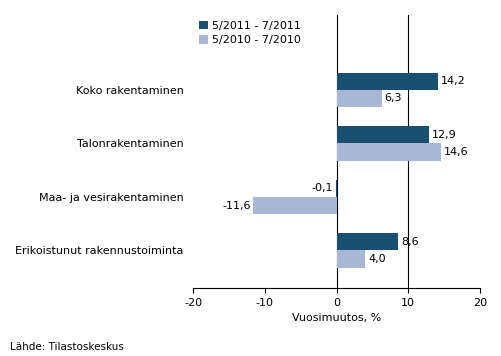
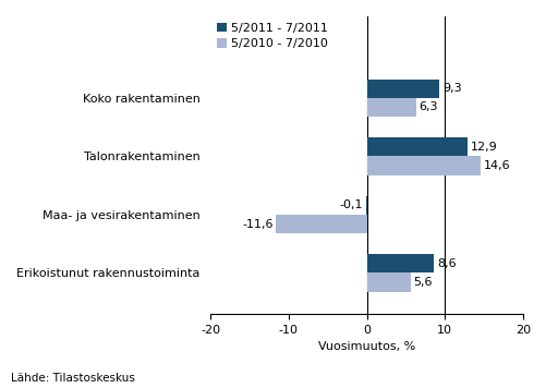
5/2011 - 7/2011/Koko rakentaminen: 14,2 -> 9,3
5/2010 - 7/2010/Erikoistunut rakennustoiminta: 4,0 -> 5,6
